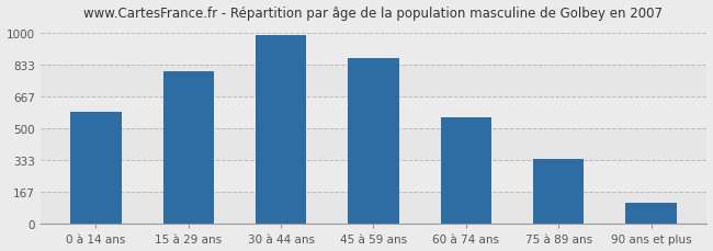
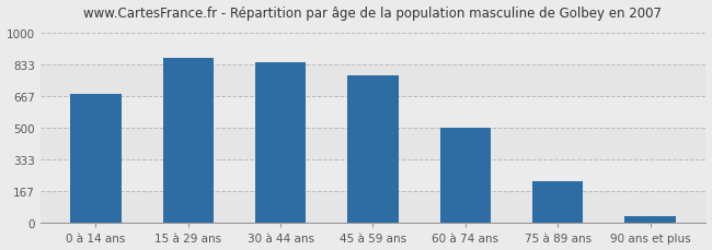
0 à 14 ans: 590 -> 680
15 à 29 ans: 800 -> 870
30 à 44 ans: 990 -> 850
45 à 59 ans: 870 -> 780
60 à 74 ans: 560 -> 500
75 à 89 ans: 340 -> 220
90 ans et plus: 110 -> 40
